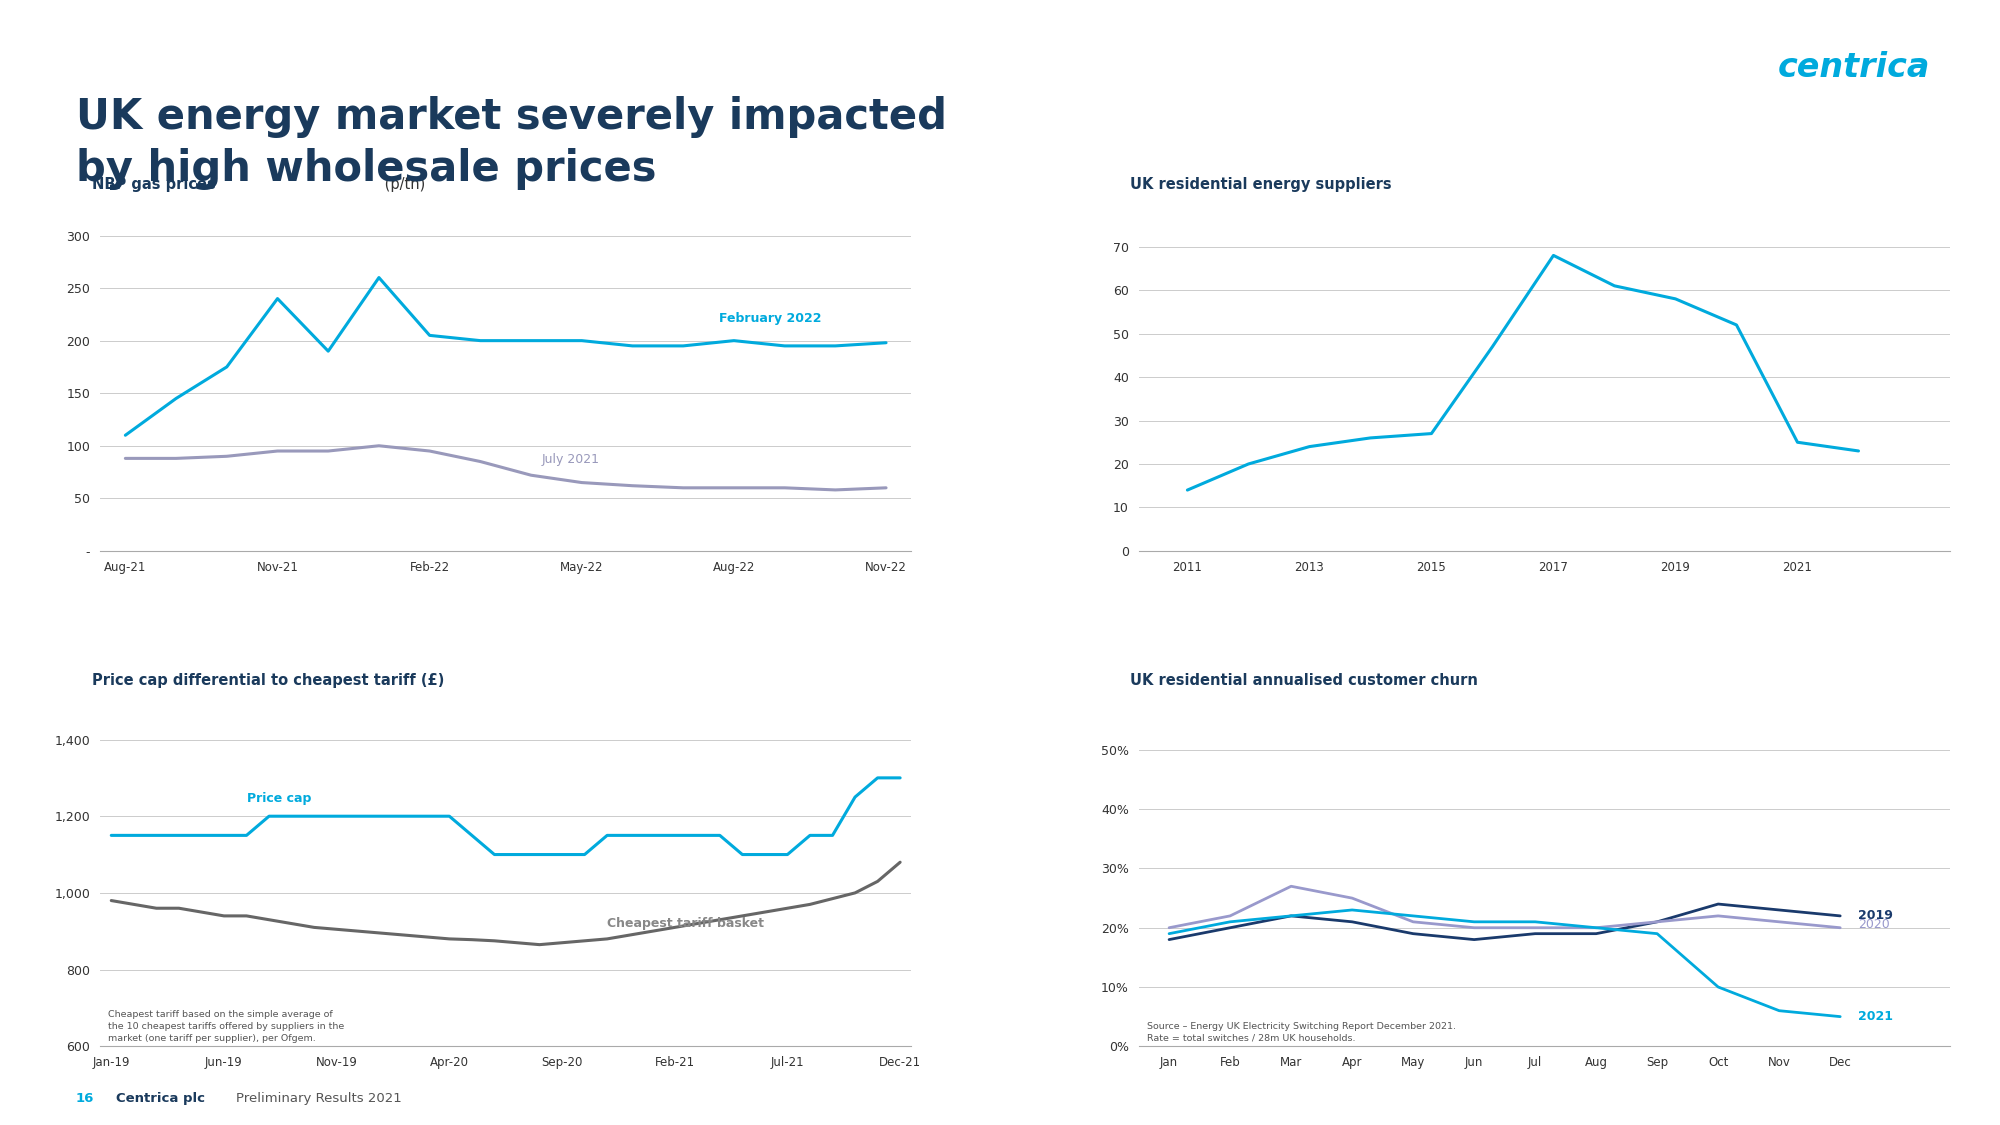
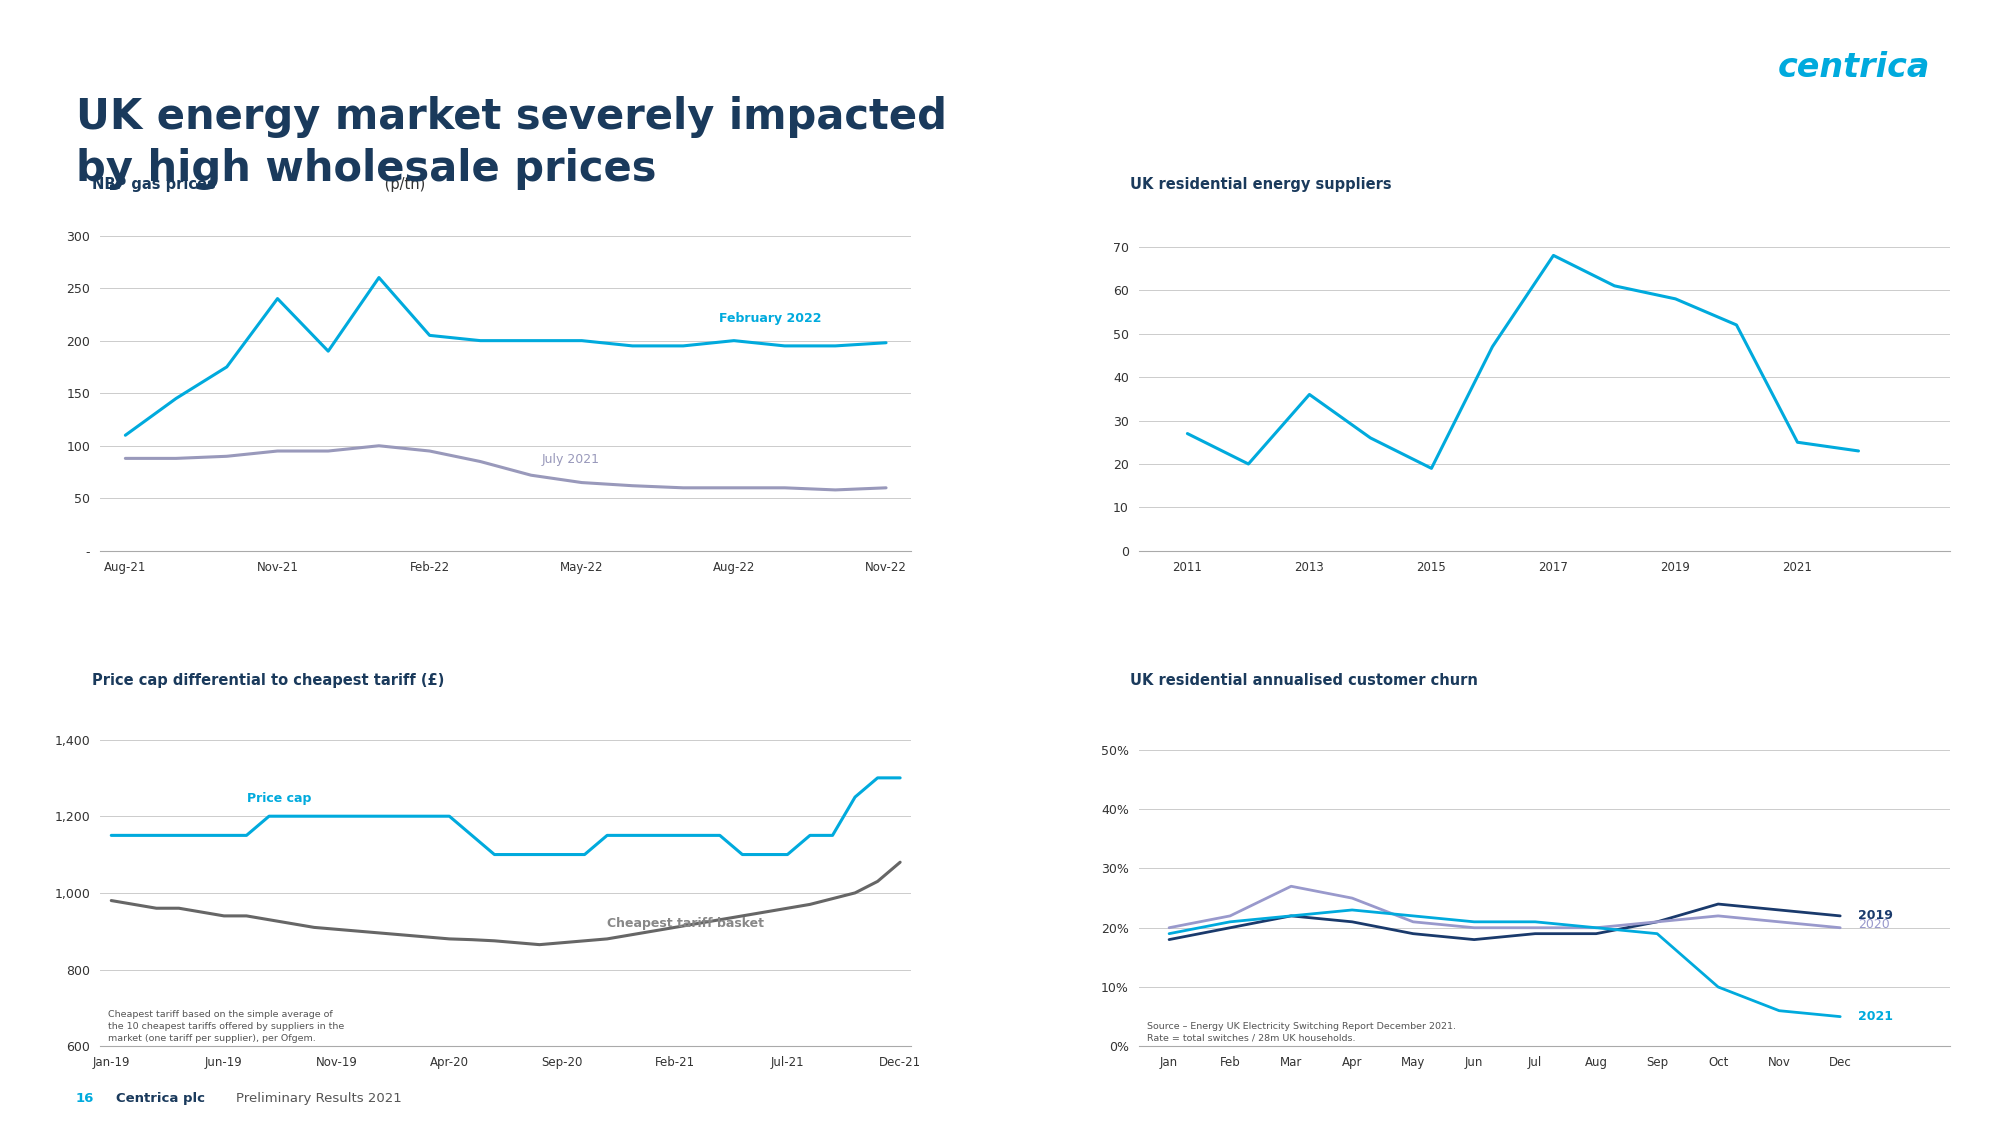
2011: 14 -> 27
2013: 24 -> 36
2015: 27 -> 19
